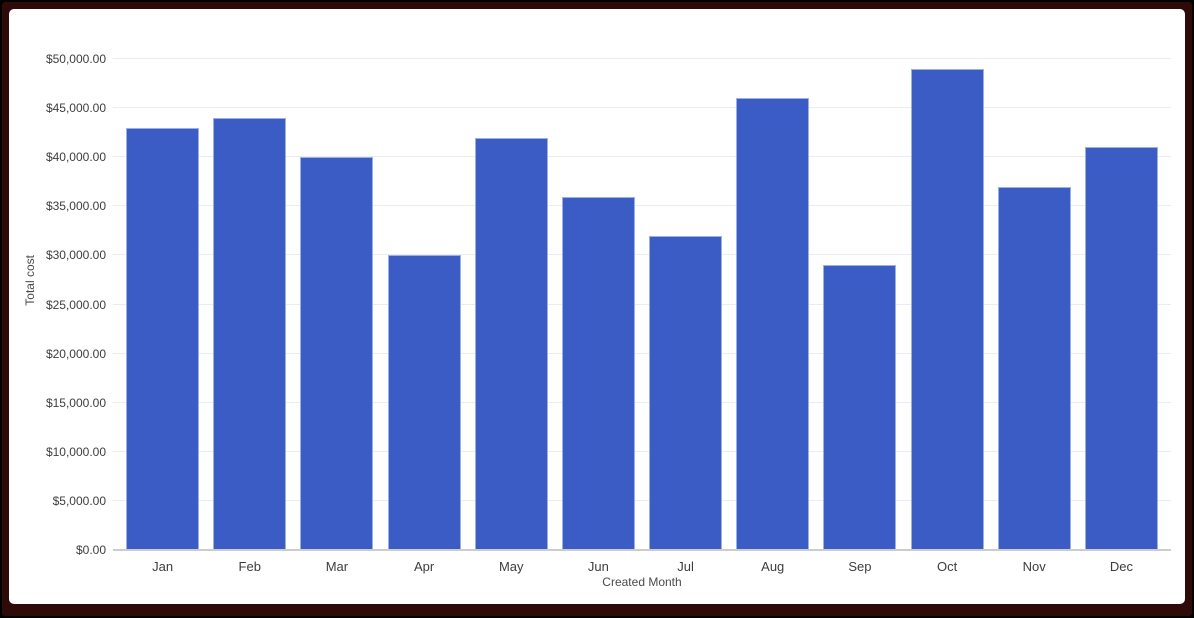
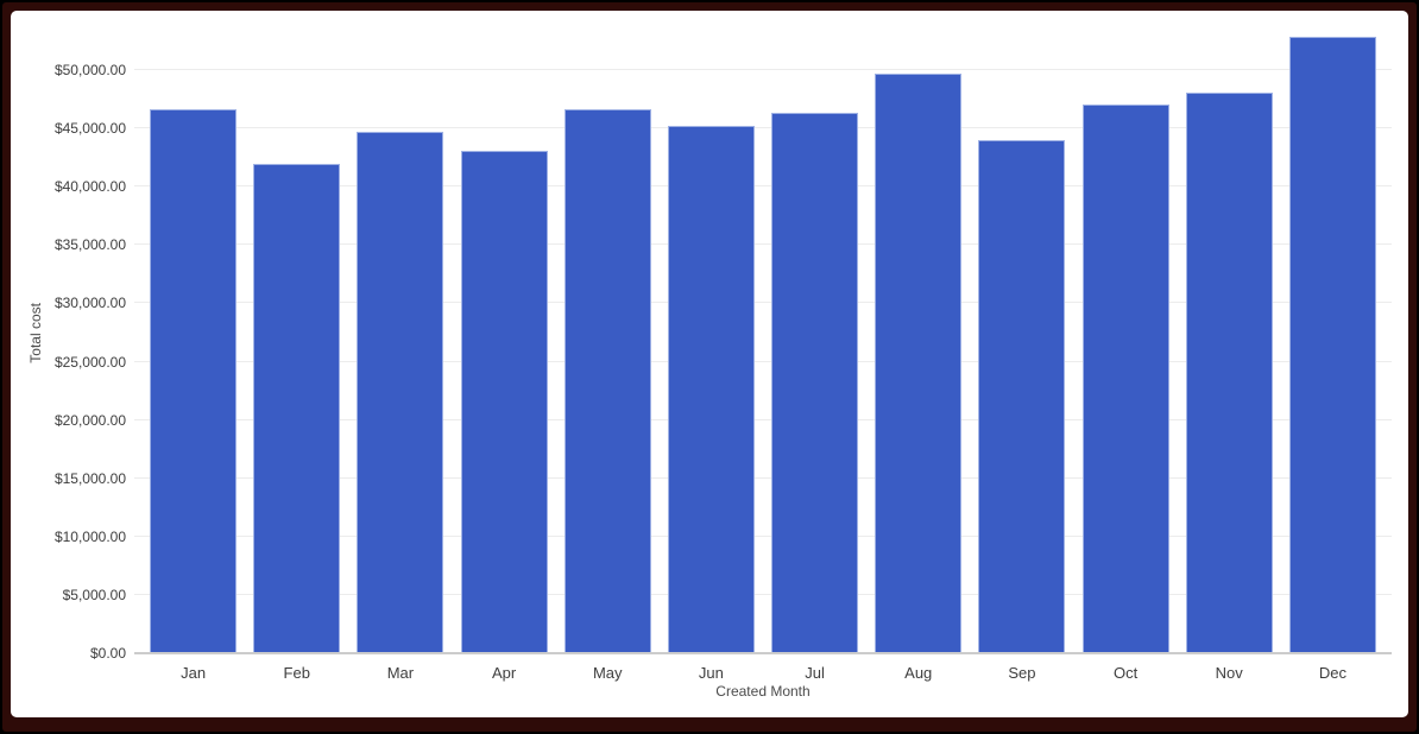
Jan: $43000 -> $47000
Feb: $44000 -> $42000
Mar: $40000 -> $45000
Apr: $30000 -> $43000
May: $42000 -> $47000
Jun: $36000 -> $45000
Jul: $32000 -> $46000
Aug: $46000 -> $50000
Sep: $29000 -> $44000
Oct: $49000 -> $47000
Nov: $37000 -> $48000
Dec: $41000 -> $53000
